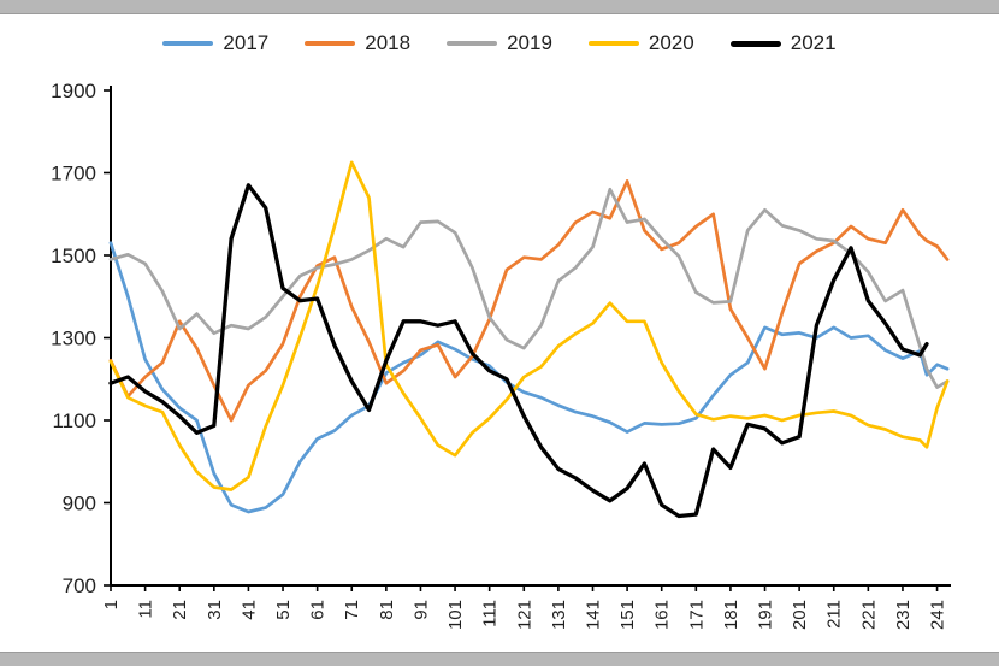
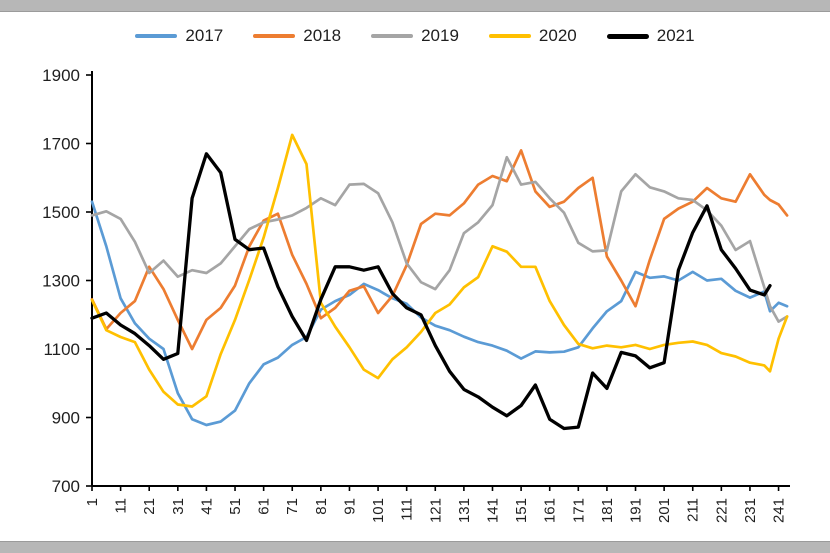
2020/141: 1340 -> 1400
